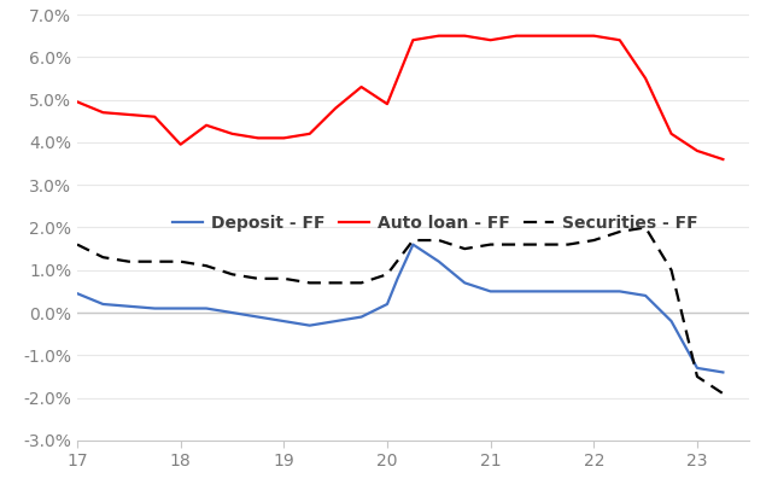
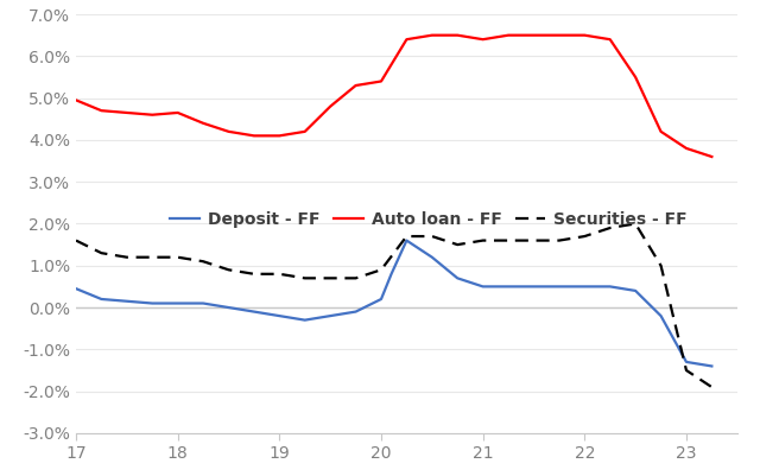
Auto loan - FF/18: 3.95% -> 4.65%
Auto loan - FF/20: 4.90% -> 5.40%
